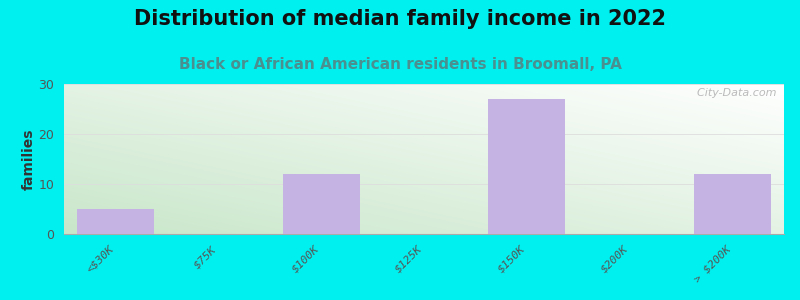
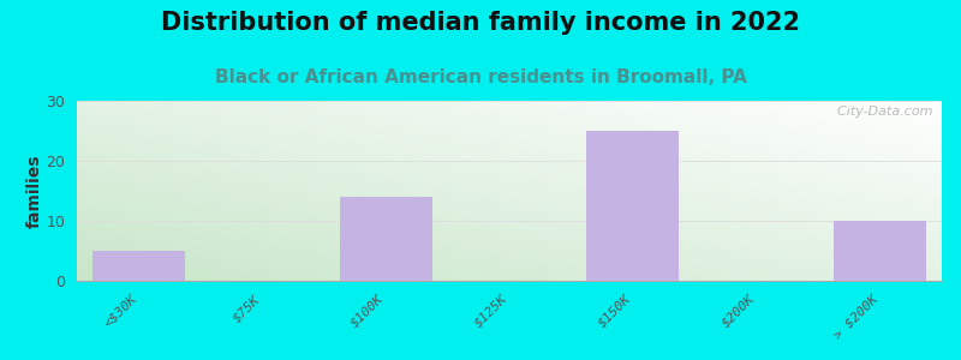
$100K: 12 -> 14
$150K: 27 -> 25
> $200K: 12 -> 10
